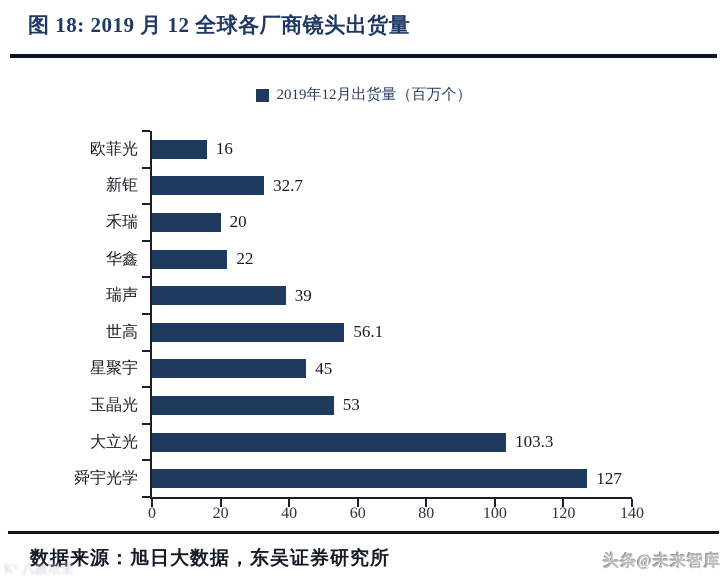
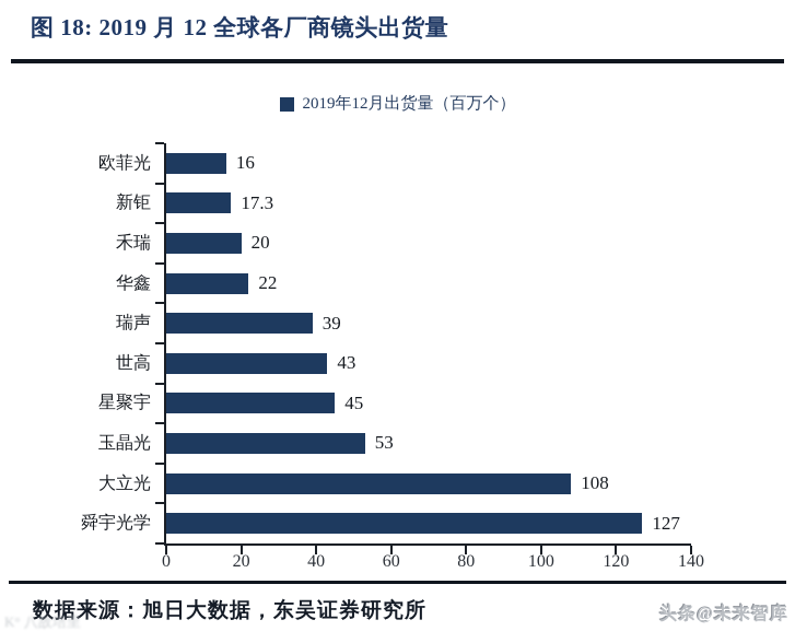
新钜: 32.7 -> 17.3
世高: 56.1 -> 43
大立光: 103.3 -> 108
